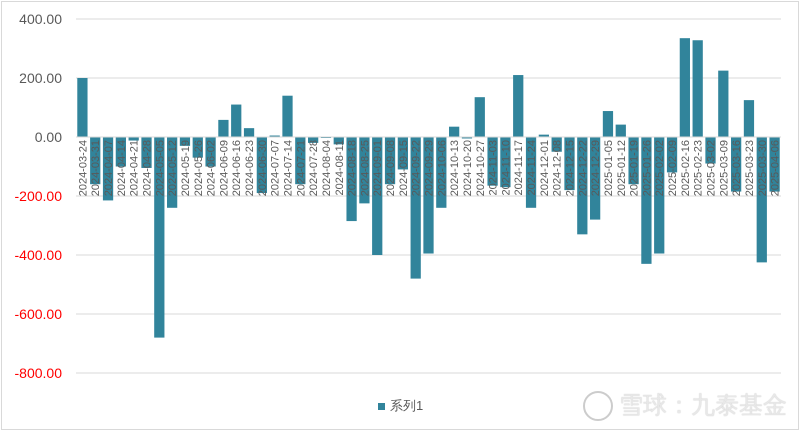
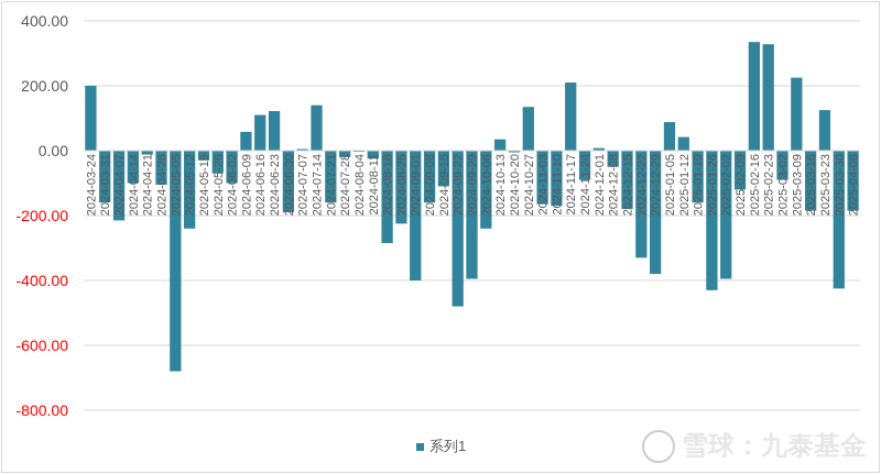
2024-06-23: 30 -> 120
2024-11-24: -240 -> -90
2024-12-29: -280 -> -380
